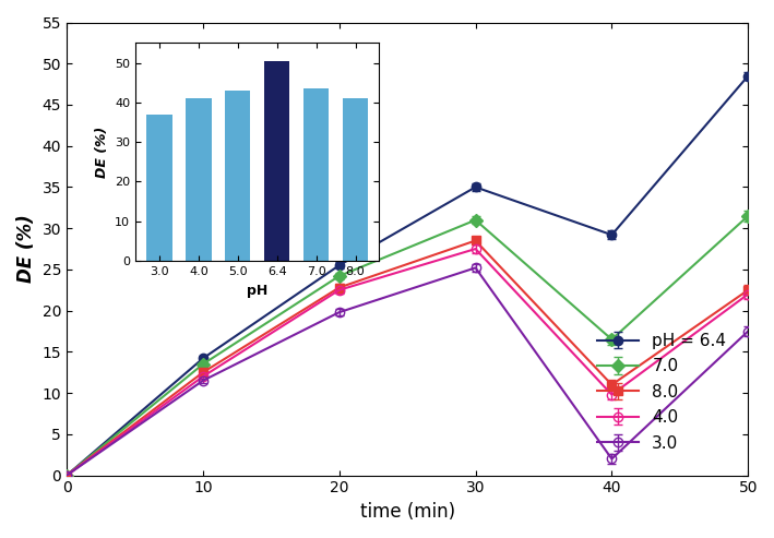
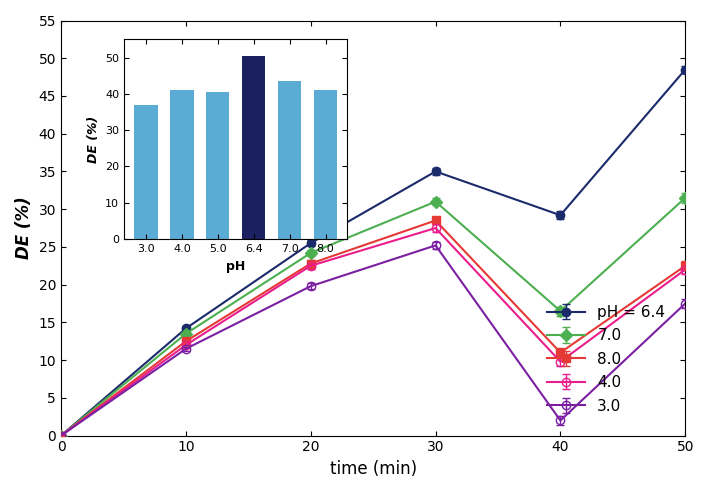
5.0: 43.0 -> 40.5
